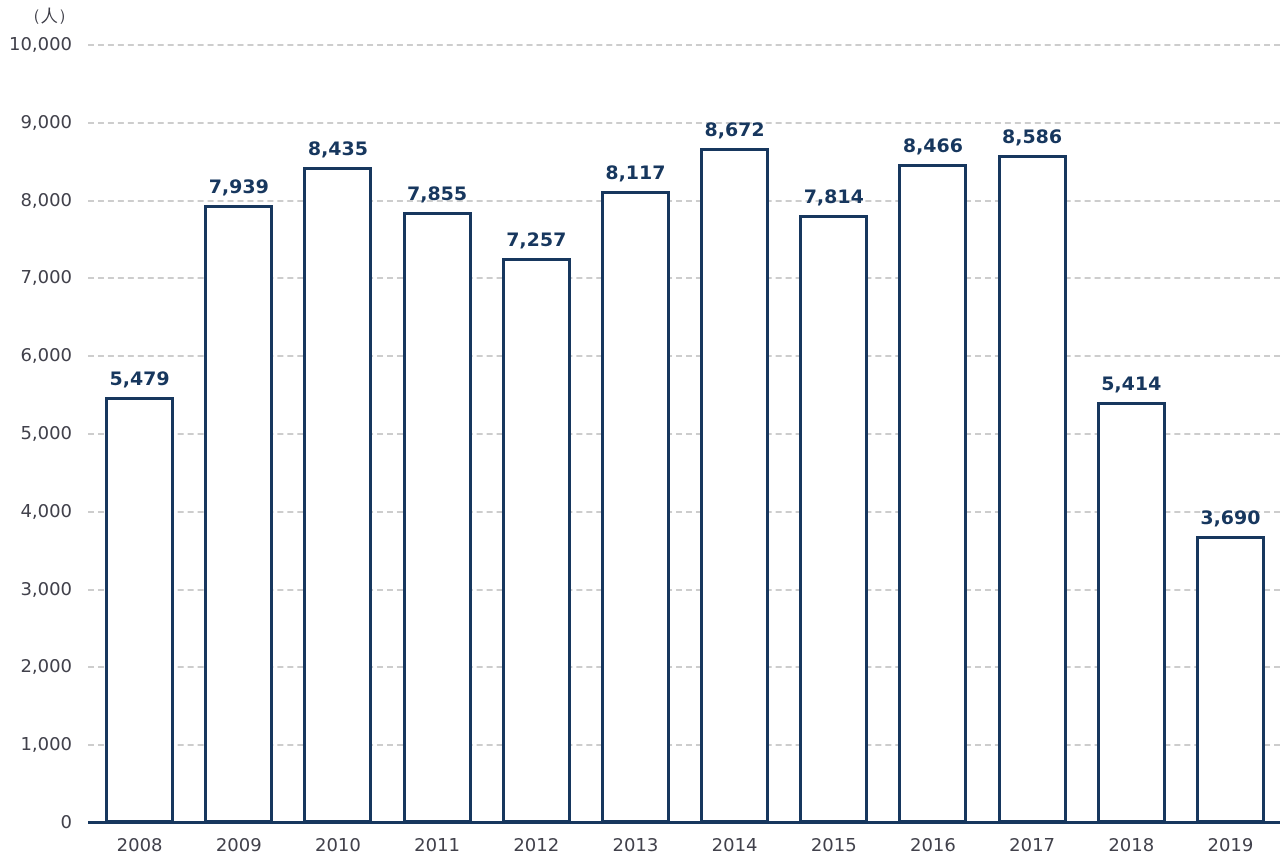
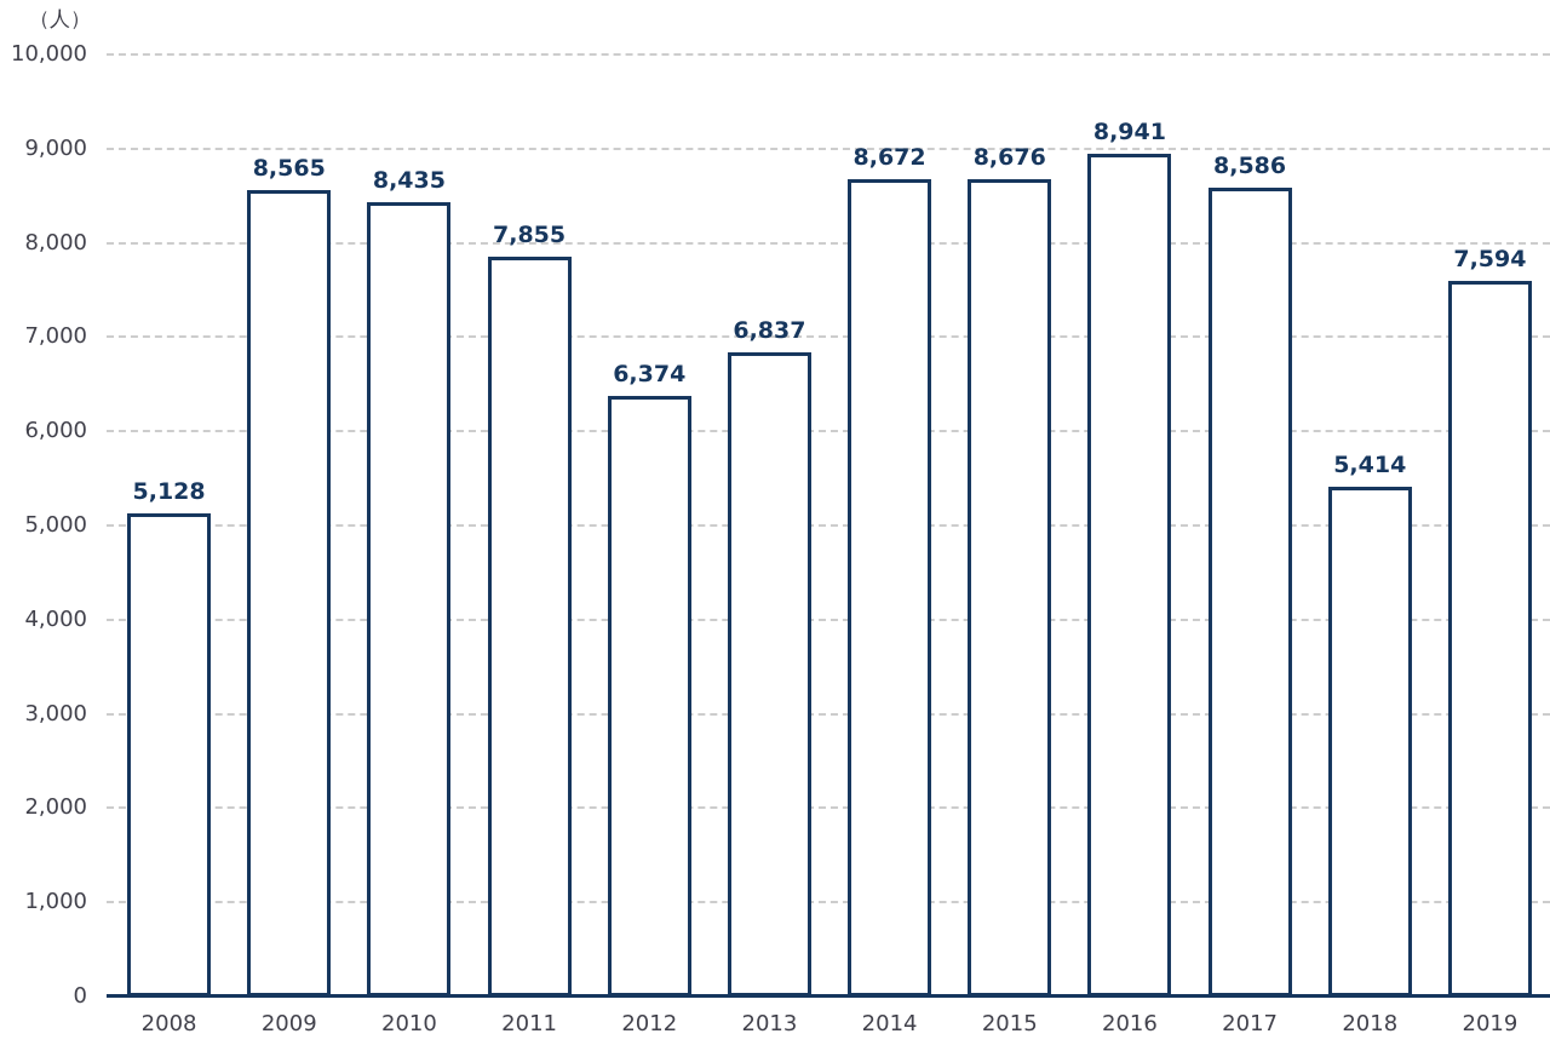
2008: 5,479 -> 5,128
2009: 7,939 -> 8,565
2012: 7,257 -> 6,374
2013: 8,117 -> 6,837
2015: 7,814 -> 8,676
2016: 8,466 -> 8,941
2019: 3,690 -> 7,594
